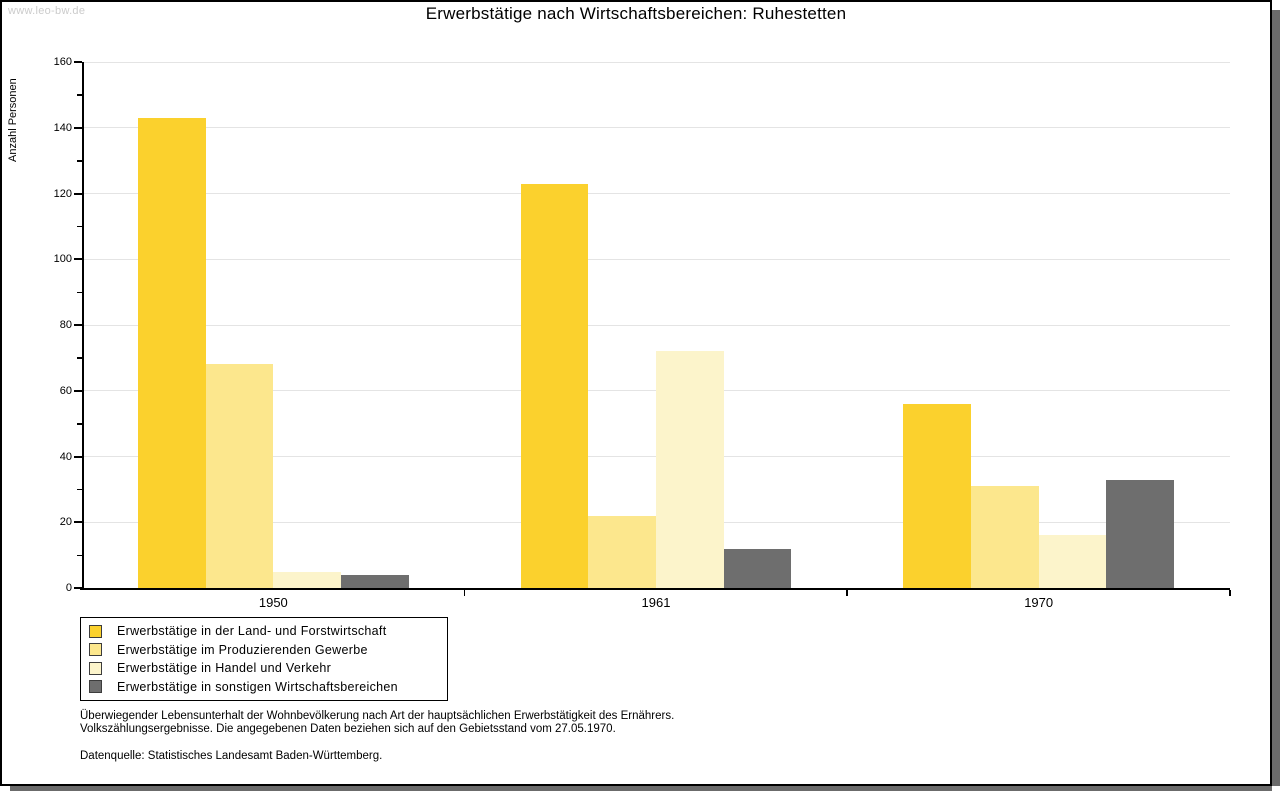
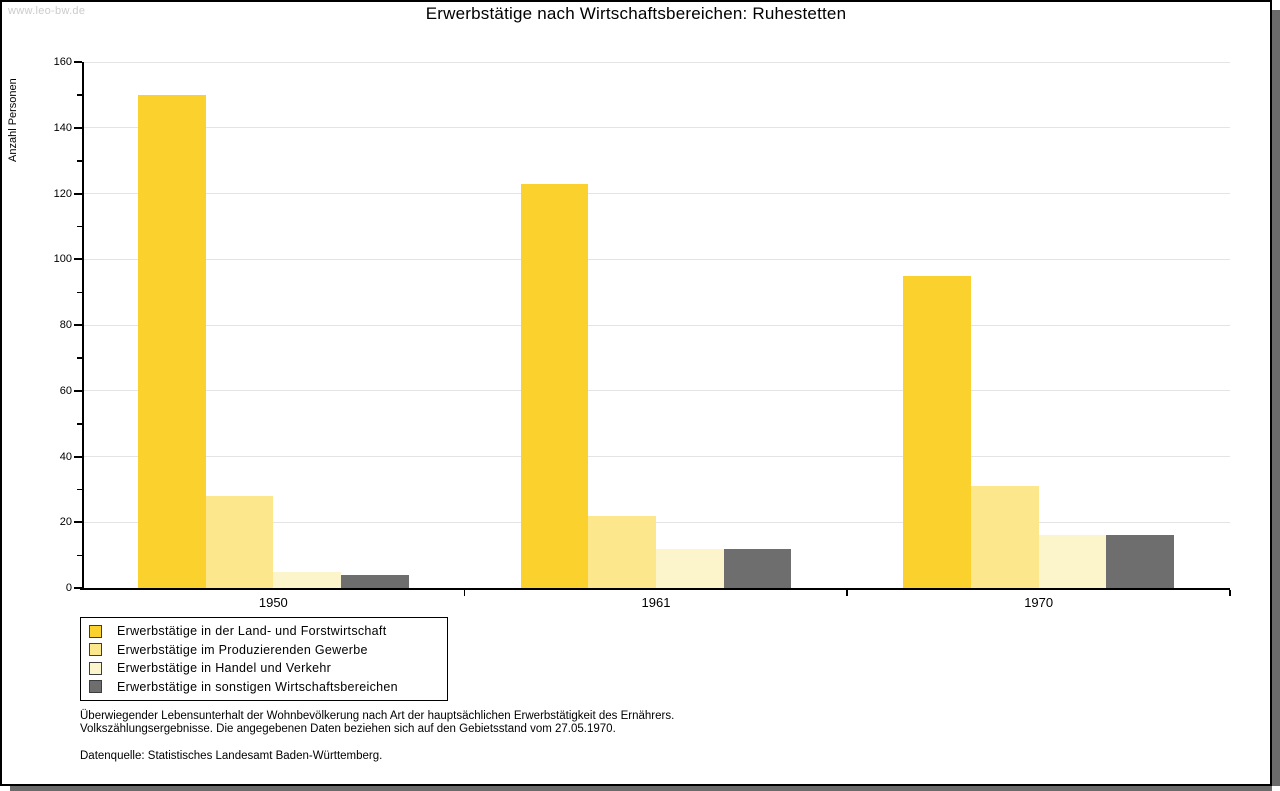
Erwerbstätige in der Land- und Forstwirtschaft/1950: 143 -> 150
Erwerbstätige im Produzierenden Gewerbe/1950: 68 -> 28
Erwerbstätige in Handel und Verkehr/1961: 72 -> 12
Erwerbstätige in der Land- und Forstwirtschaft/1970: 56 -> 95
Erwerbstätige in sonstigen Wirtschaftsbereichen/1970: 33 -> 16
